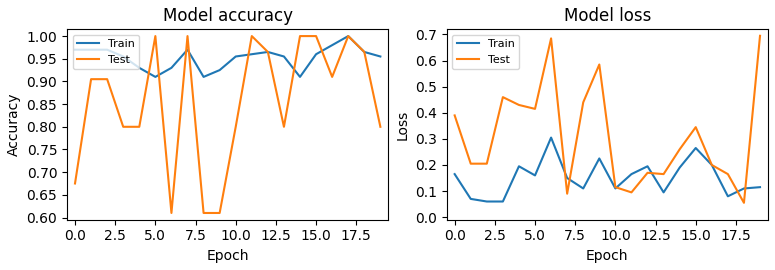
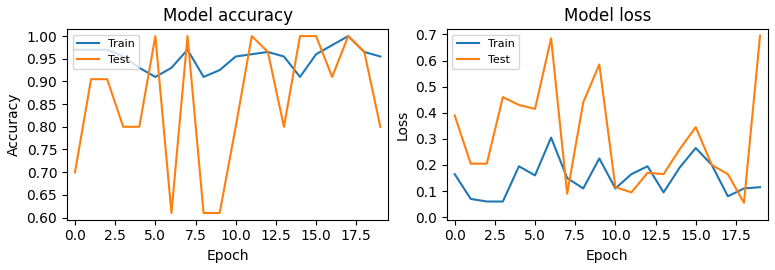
Model accuracy/Test/0.0: 0.675 -> 0.700
